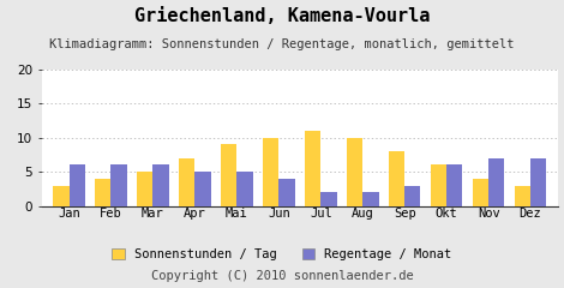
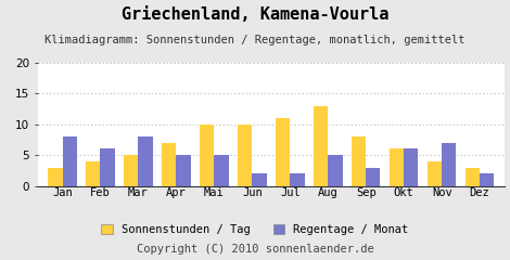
Regentage / Monat/Jan: 6 -> 8
Regentage / Monat/Mar: 6 -> 8
Sonnenstunden / Tag/Mai: 9 -> 10
Regentage / Monat/Jun: 4 -> 2
Sonnenstunden / Tag/Aug: 10 -> 13
Regentage / Monat/Aug: 2 -> 5
Regentage / Monat/Dez: 7 -> 2
